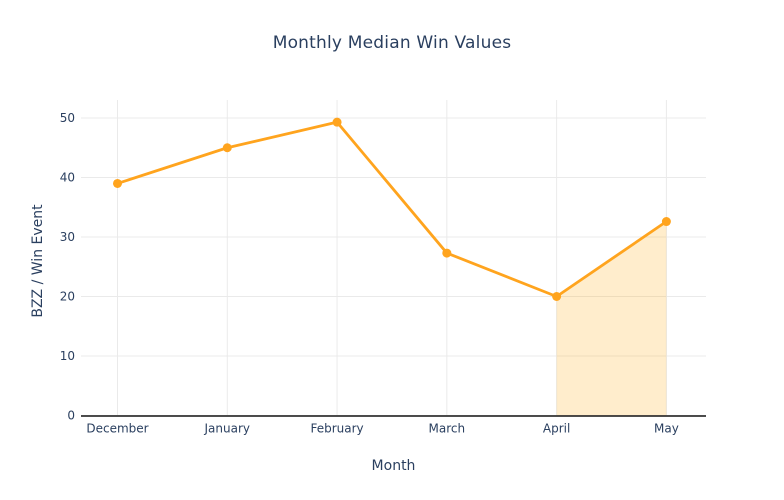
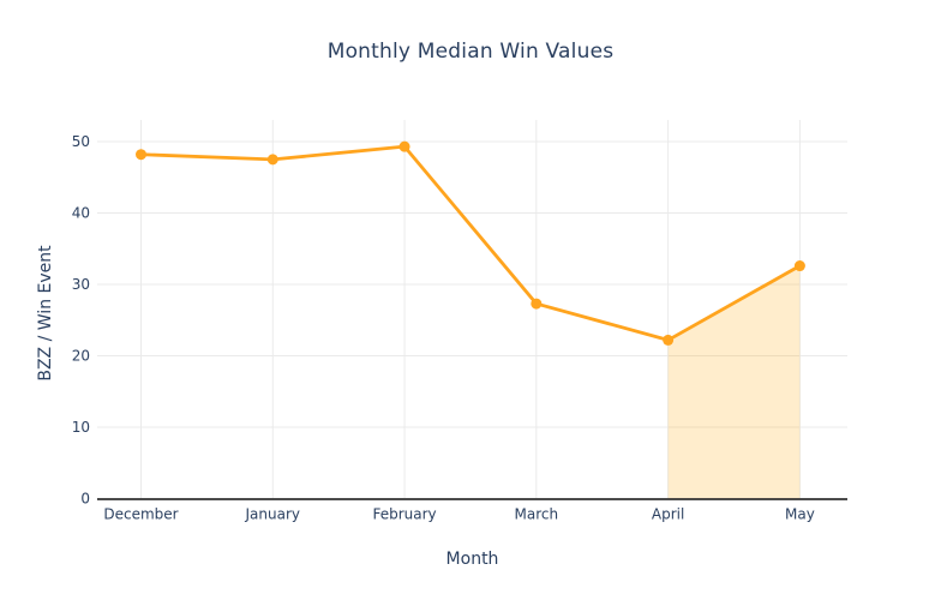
December: 39 -> 48
January: 45 -> 48
April: 20 -> 22
